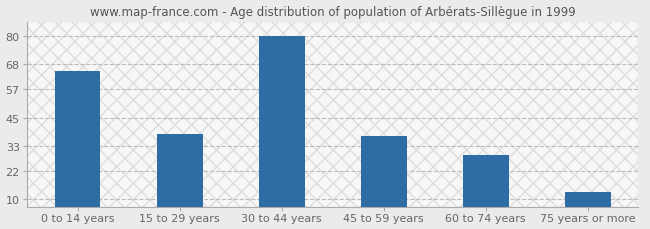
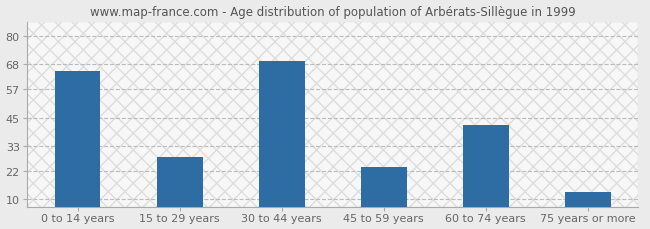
15 to 29 years: 38 -> 28
30 to 44 years: 80 -> 69
45 to 59 years: 37 -> 24
60 to 74 years: 29 -> 42
